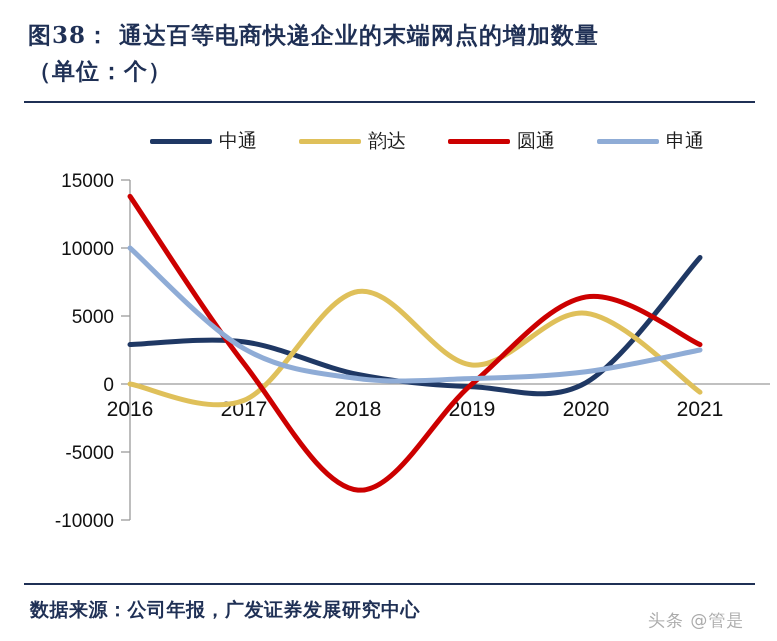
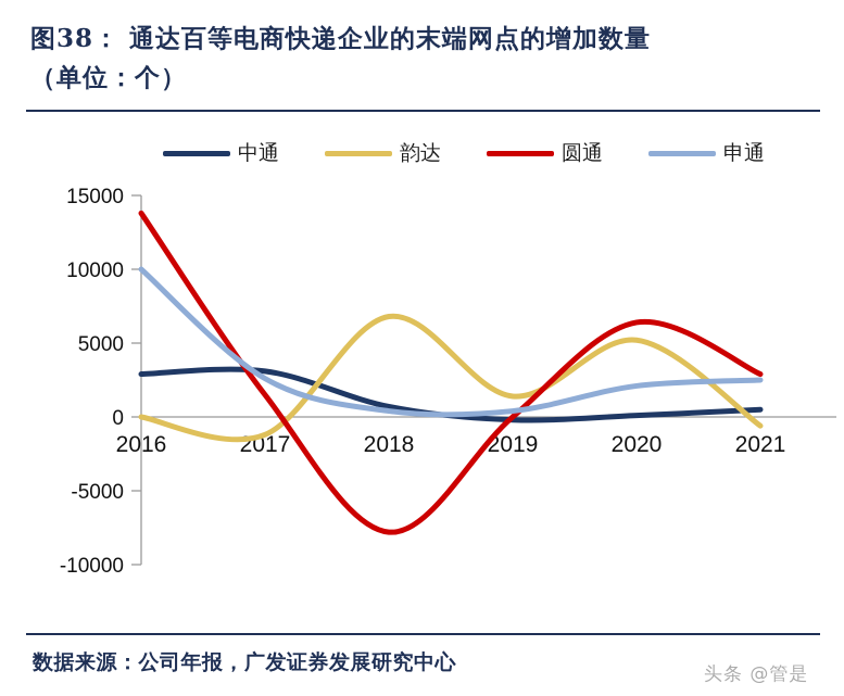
申通/2020: 900 -> 2100
中通/2021: 9300 -> 500
